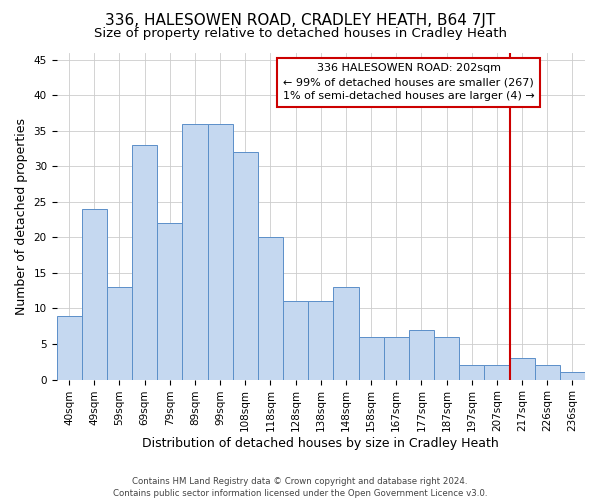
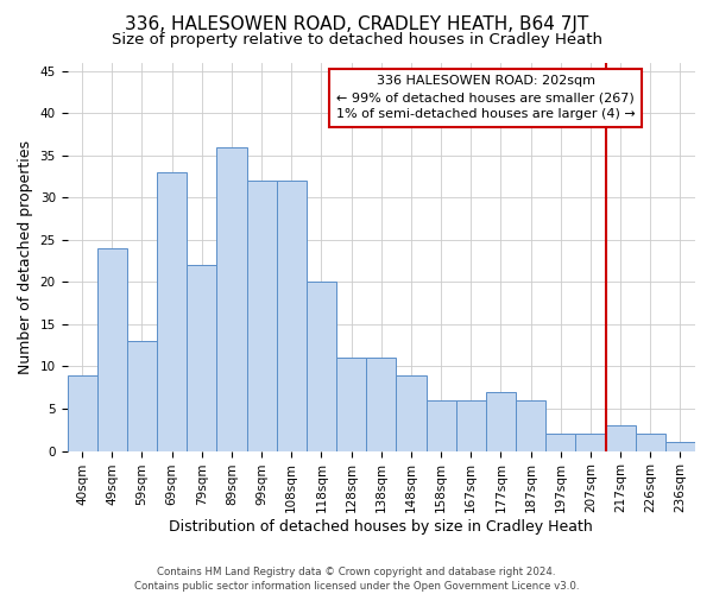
99sqm: 36 -> 32
148sqm: 13 -> 9
